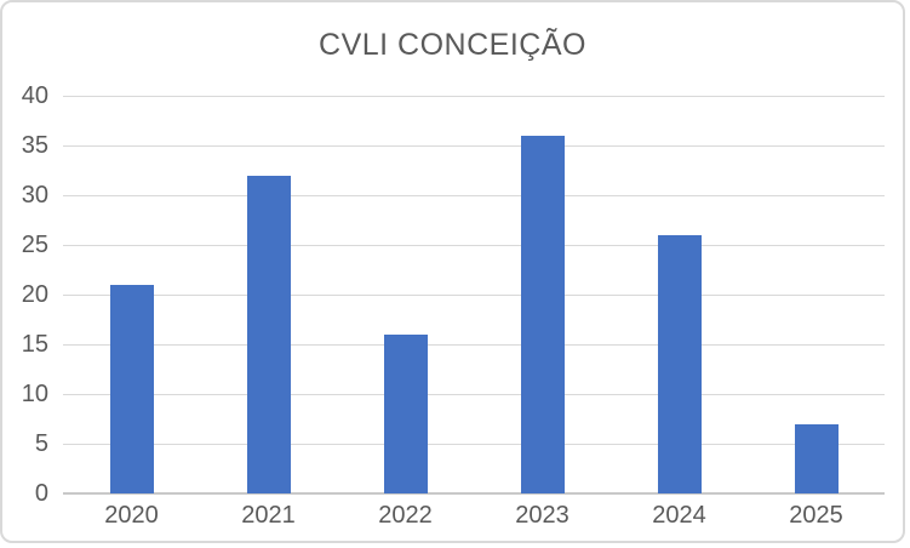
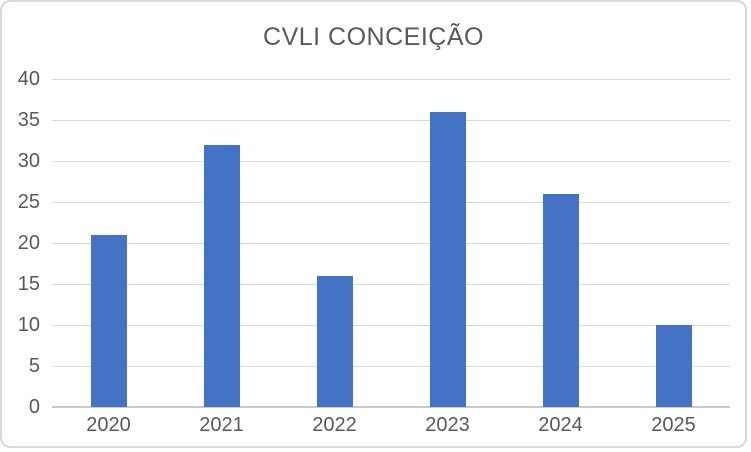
2025: 7 -> 10
